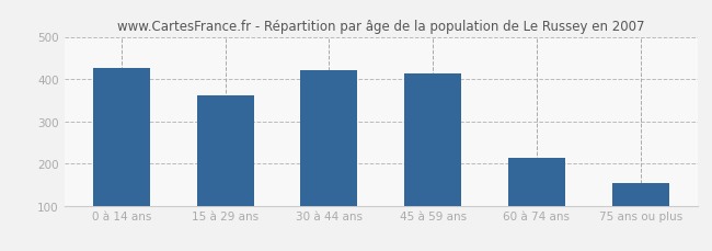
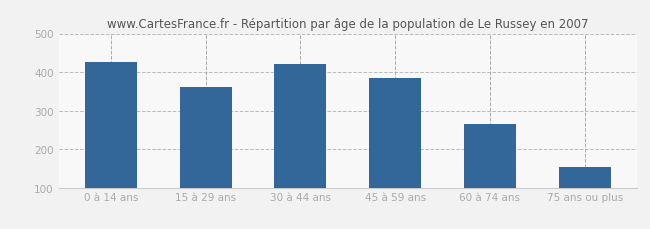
45 à 59 ans: 412 -> 385
60 à 74 ans: 213 -> 265
